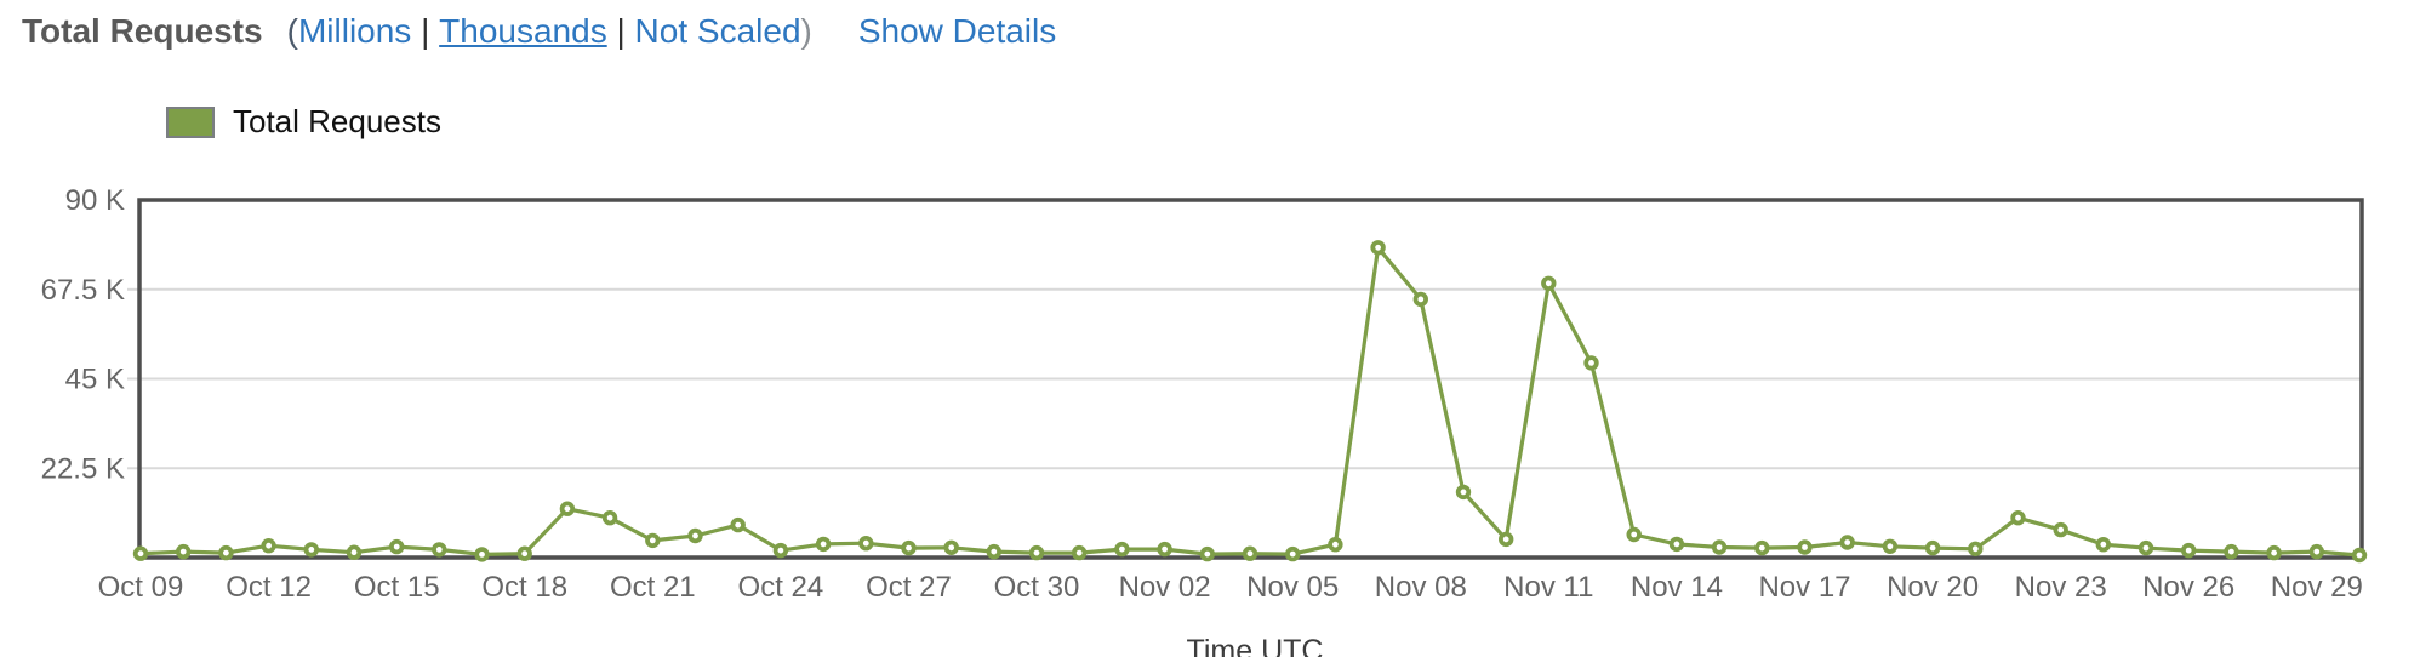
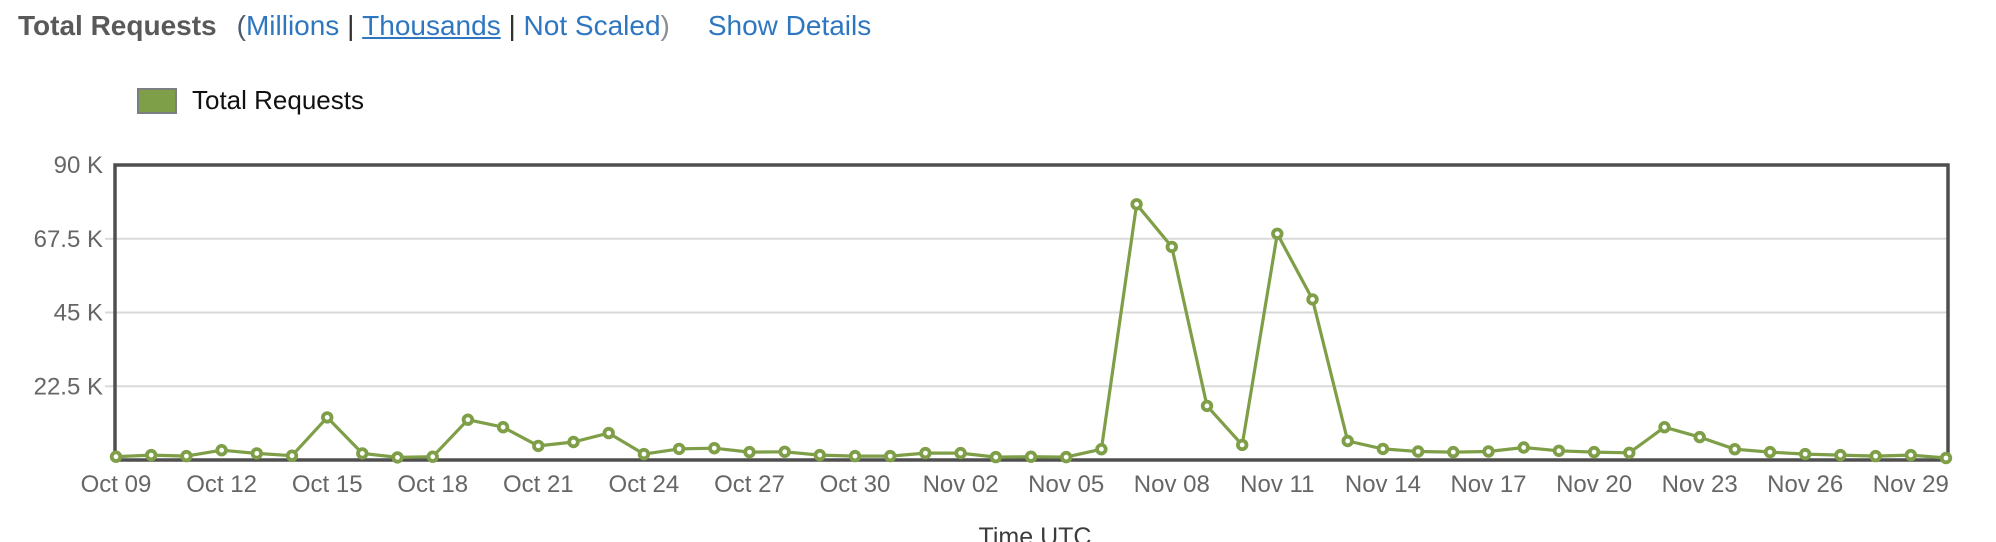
Oct 15: 3K -> 13K
